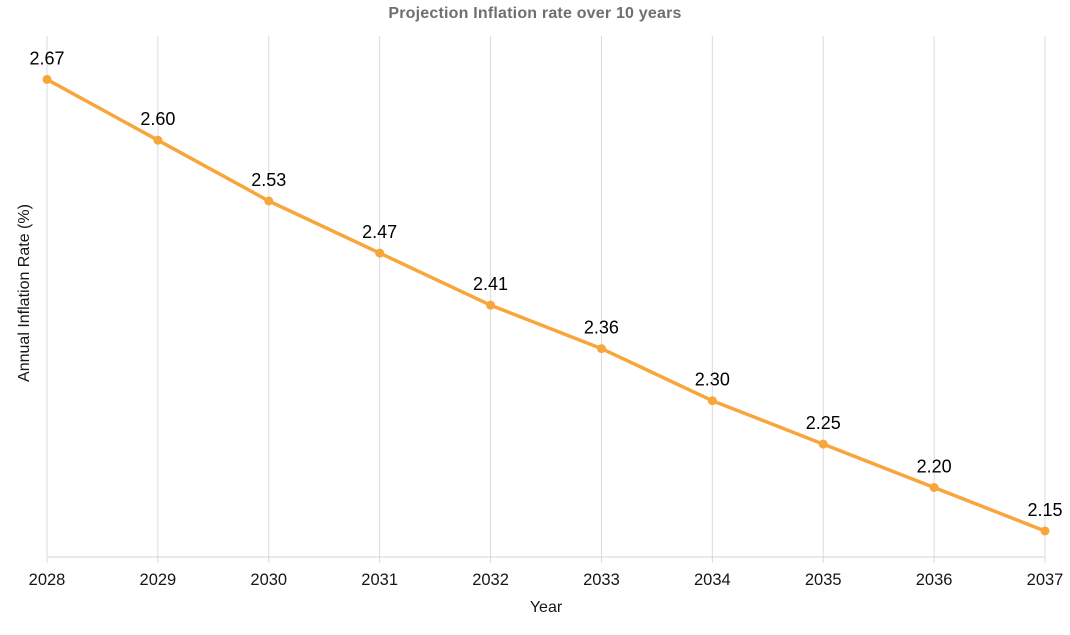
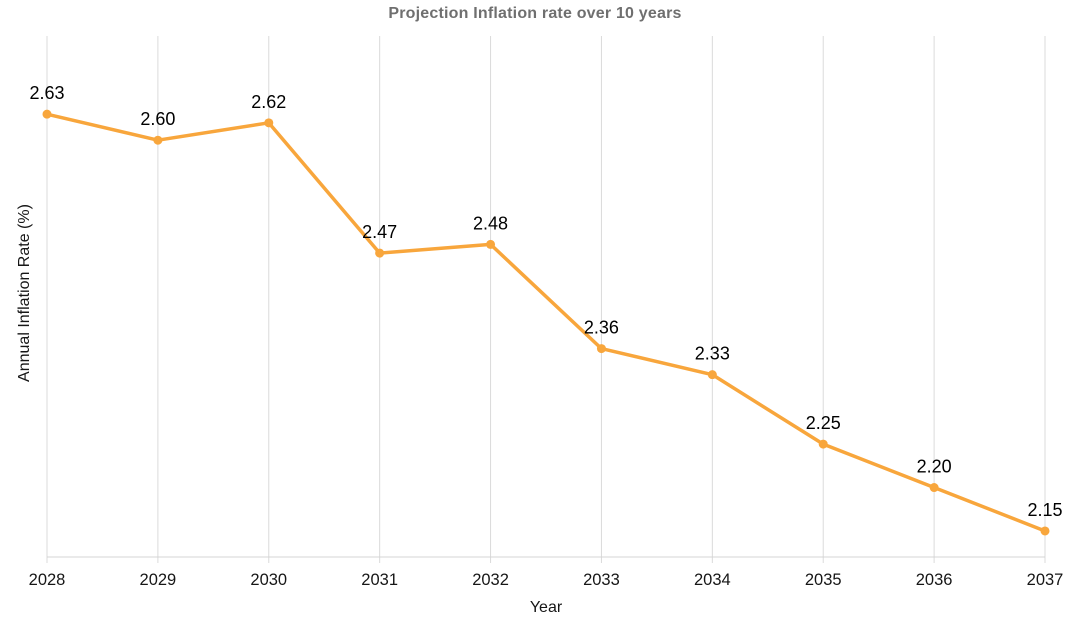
2028: 2.67 -> 2.63
2030: 2.53 -> 2.62
2032: 2.41 -> 2.48
2034: 2.30 -> 2.33
